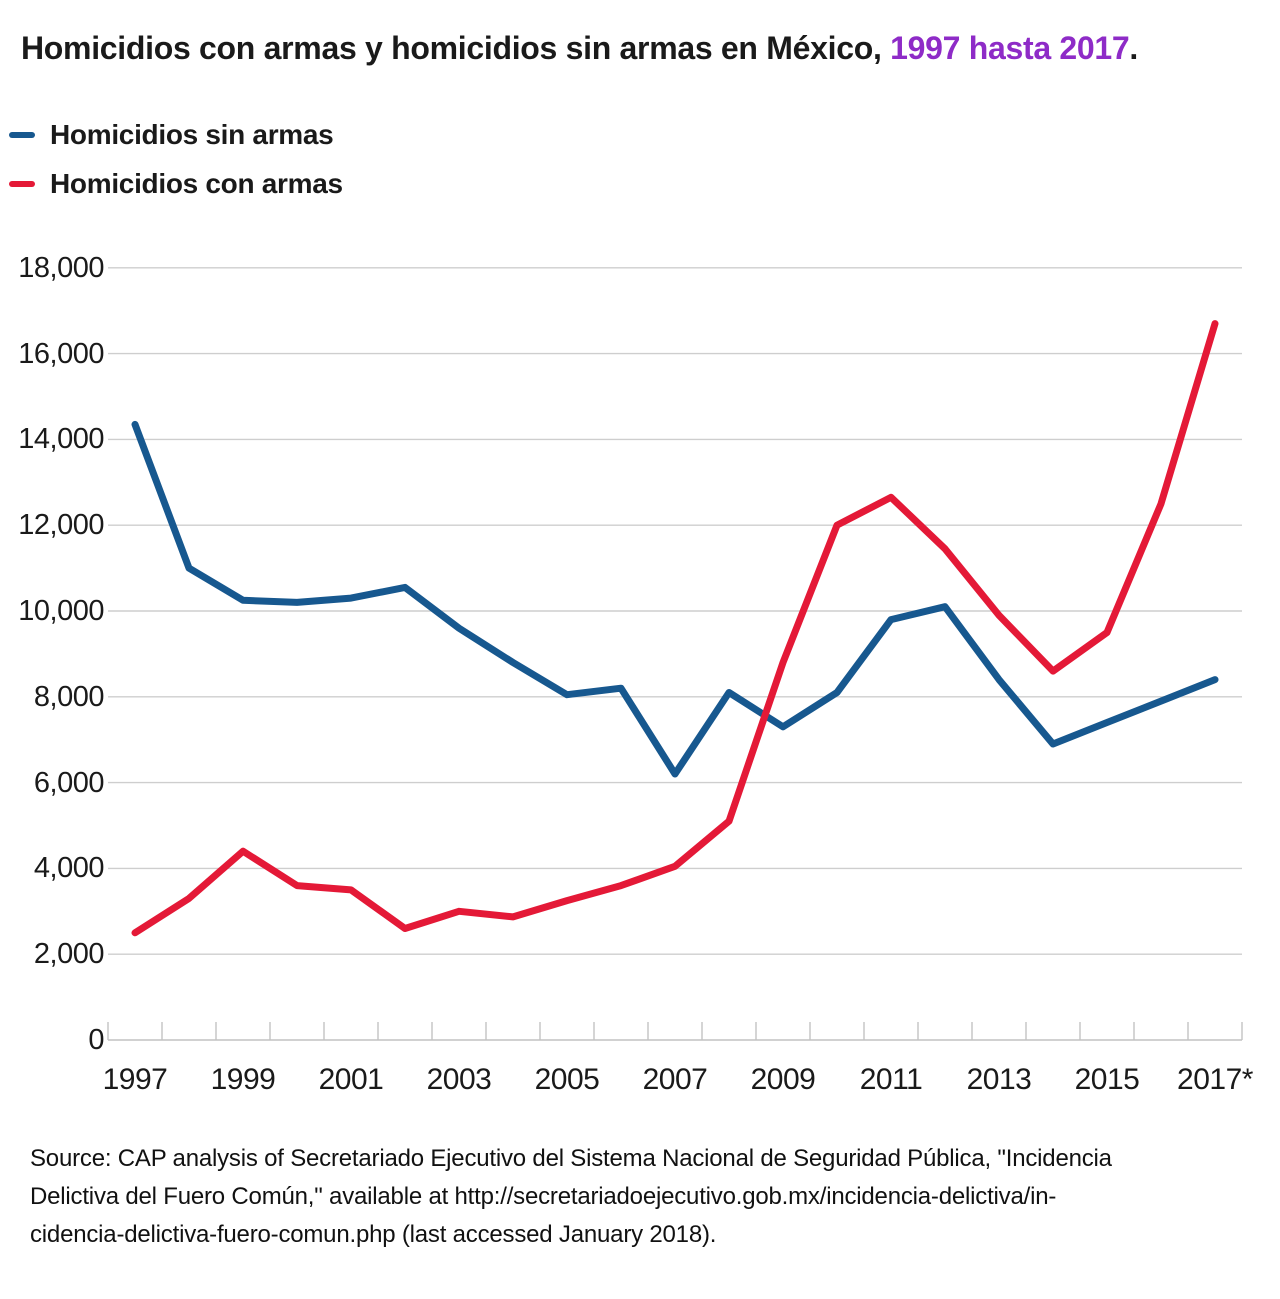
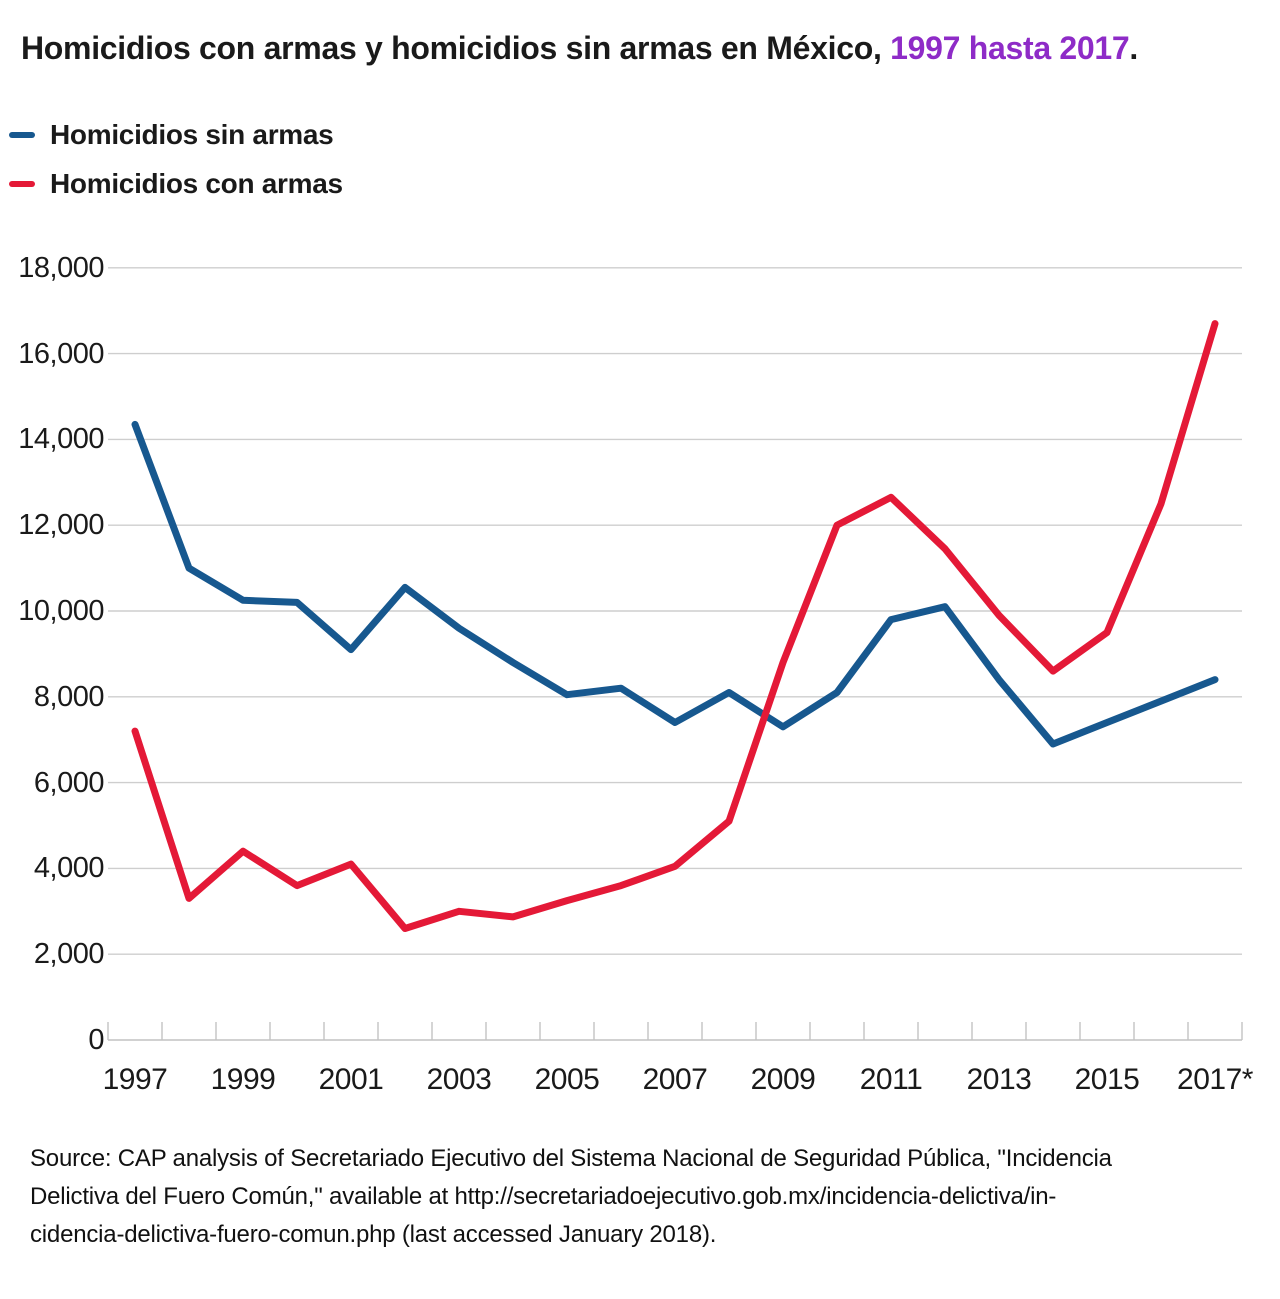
Homicidios con armas/1997: 2500 -> 7200
Homicidios sin armas/2001: 10300 -> 9100
Homicidios con armas/2001: 3500 -> 4100
Homicidios sin armas/2007: 6200 -> 7400
